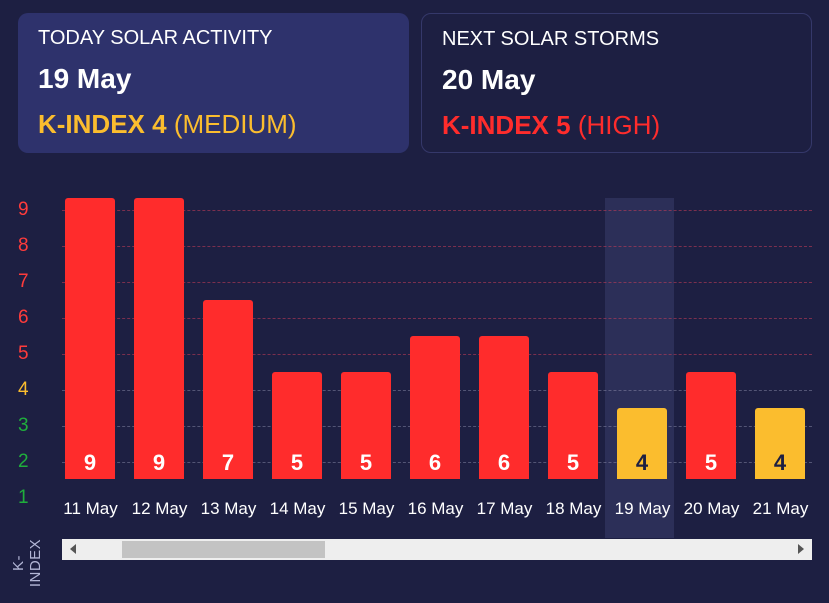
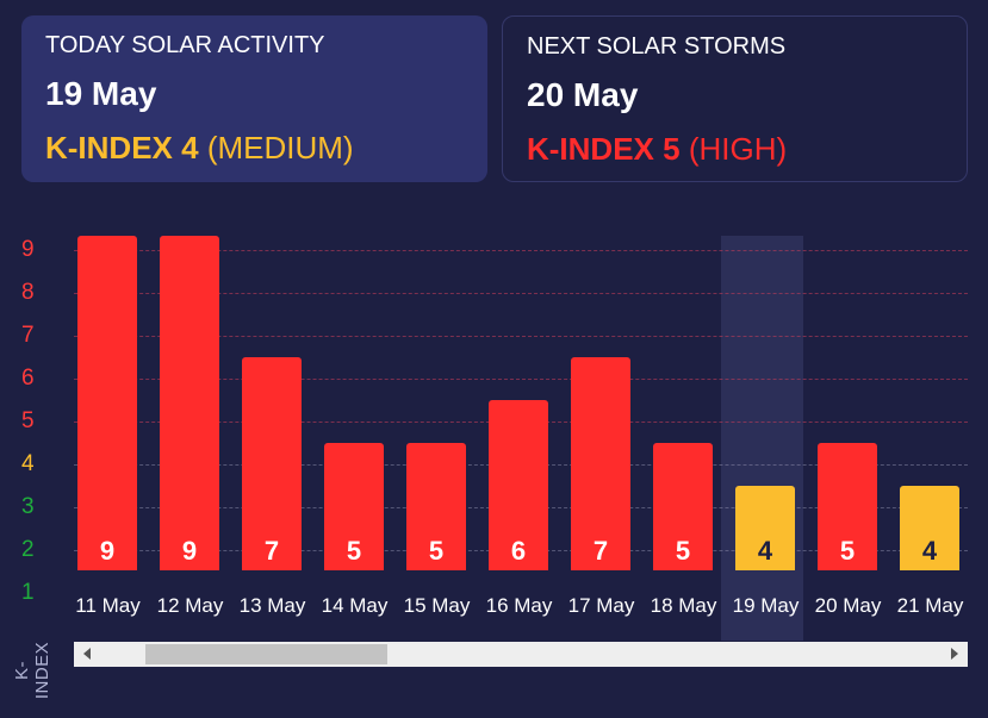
17 May: 6 -> 7
